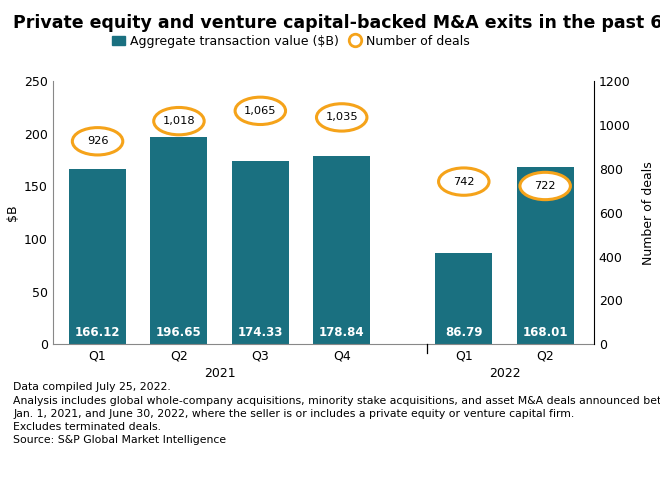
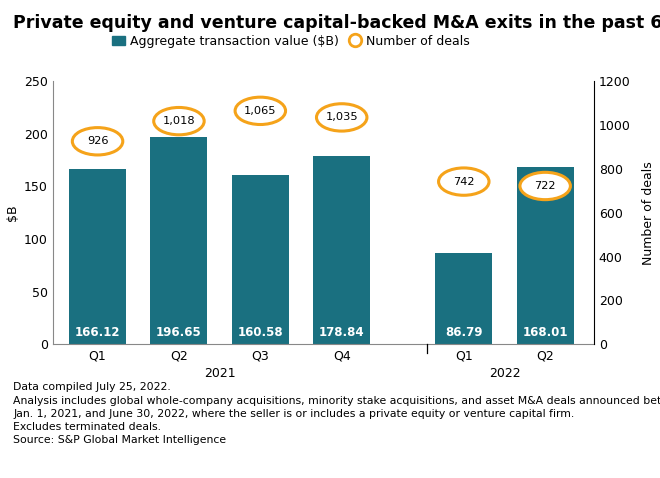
Q3: 174.33 -> 160.58
